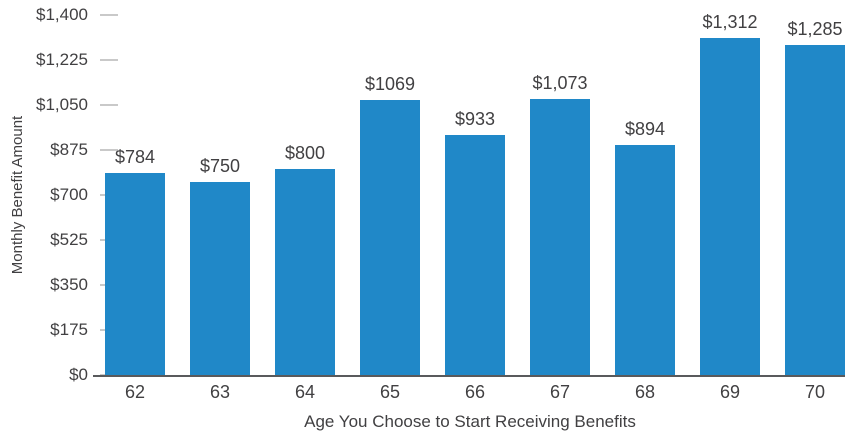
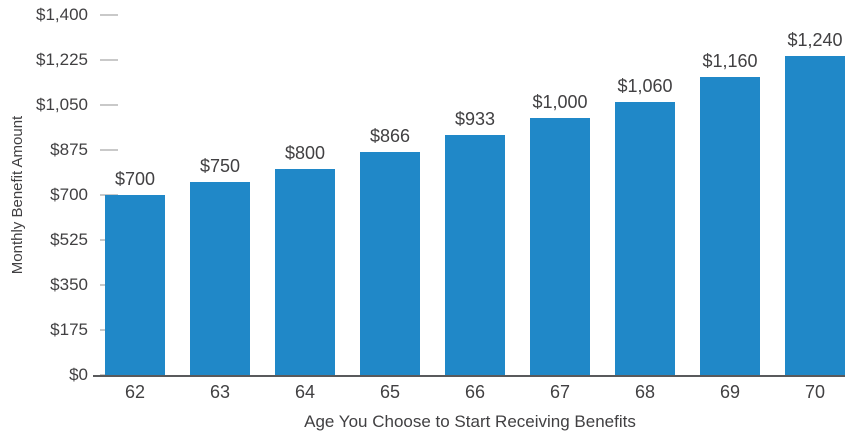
62: $784 -> $700
65: $1069 -> $866
67: $1,073 -> $1,000
68: $894 -> $1,060
69: $1,312 -> $1,160
70: $1,285 -> $1,240
